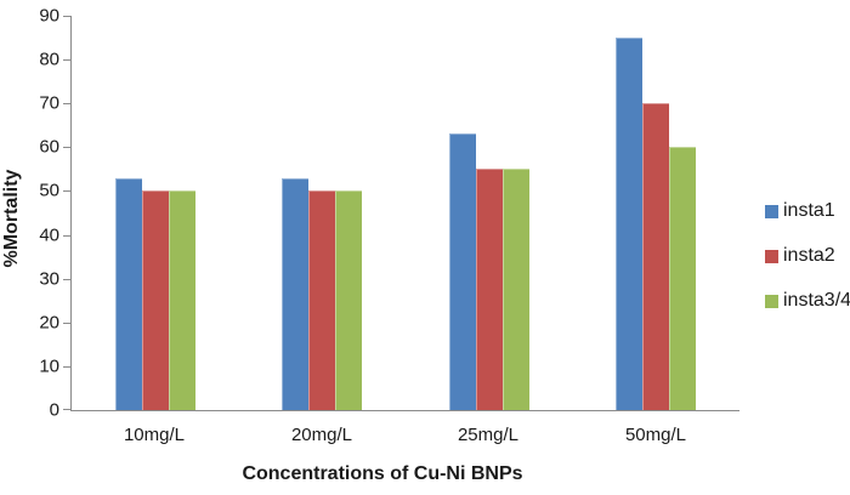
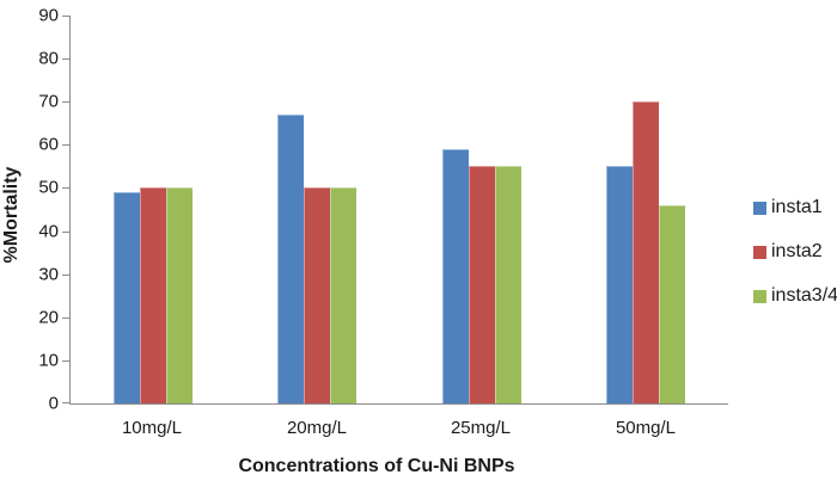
insta1/10mg/L: 53 -> 49
insta1/20mg/L: 53 -> 67
insta1/25mg/L: 63 -> 59
insta1/50mg/L: 85 -> 55
insta3/4/50mg/L: 60 -> 46
